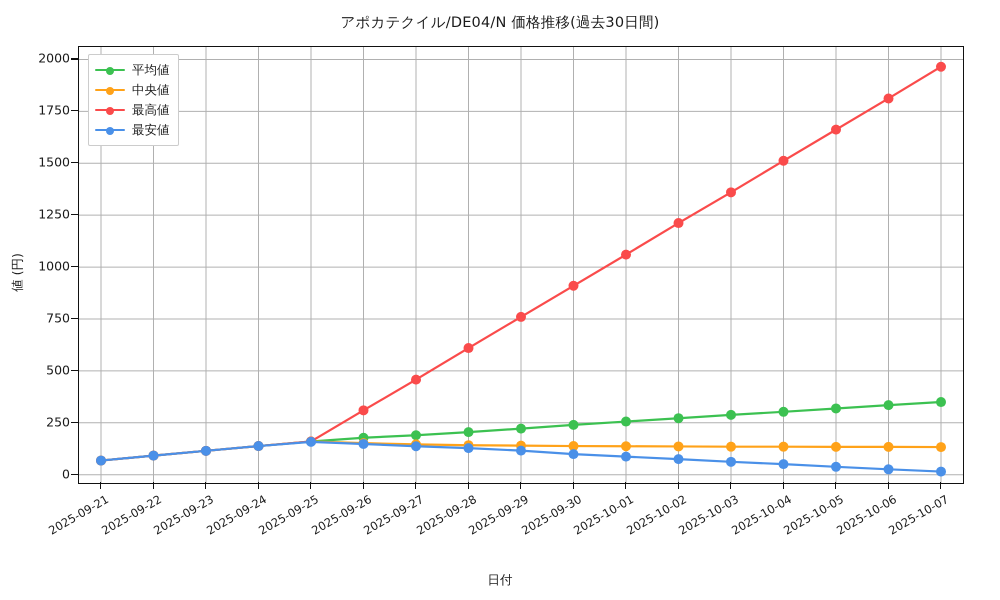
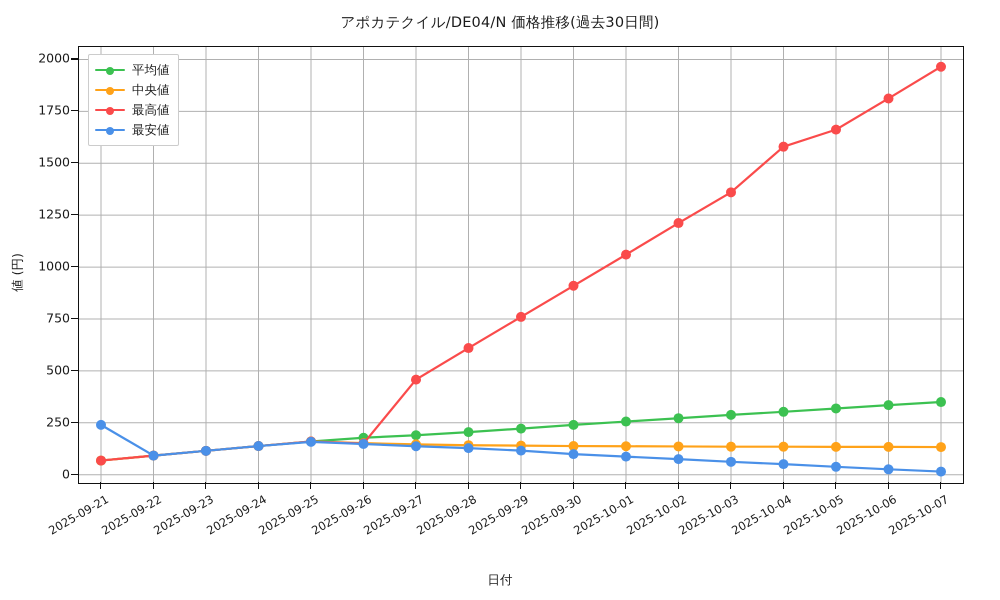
最安値/2025-09-21: 70 -> 240
最高値/2025-09-26: 310 -> 150
最高値/2025-10-04: 1510 -> 1580
